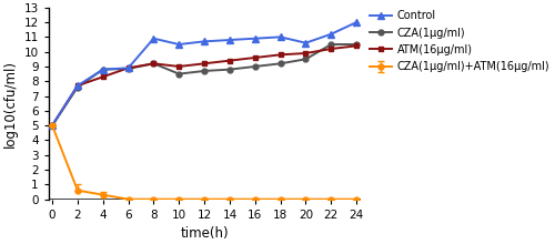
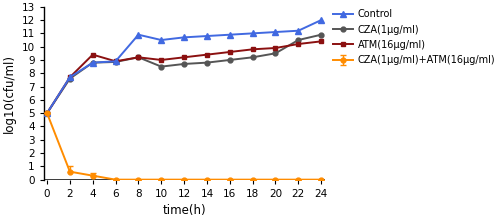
ATM(16μg/ml)/4: 8.3 -> 9.4
Control/20: 10.6 -> 11.1
CZA(1μg/ml)/24: 10.5 -> 10.9
